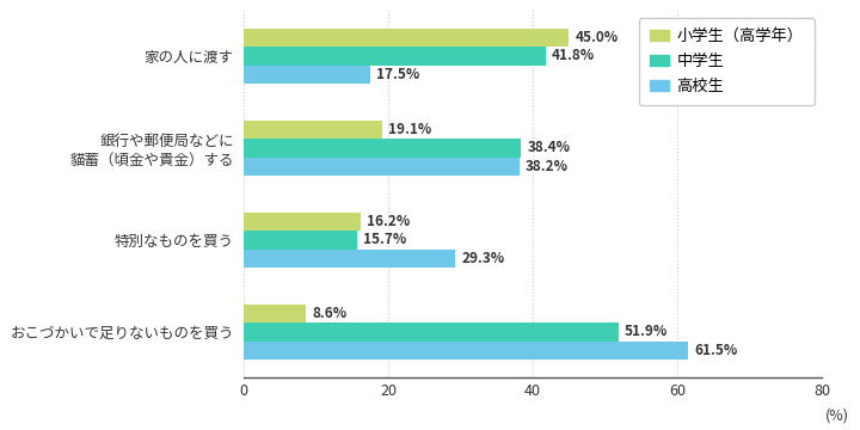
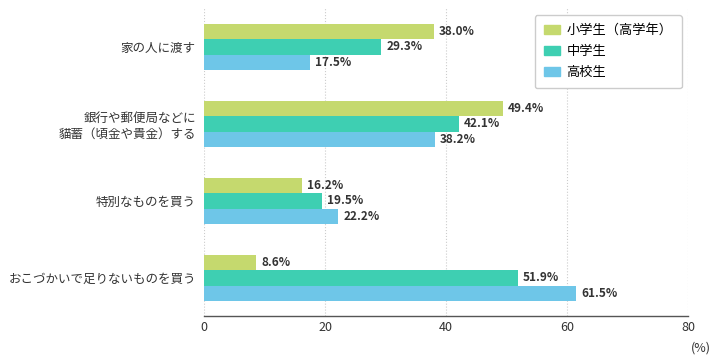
小学生（高学年）/家の人に渡す: 45.0% -> 38.0%
中学生/家の人に渡す: 41.8% -> 29.3%
小学生（高学年）/銀行や郵便局などに 貓蓄（頃金や貴金）する: 19.1% -> 49.4%
中学生/銀行や郵便局などに 貓蓄（頃金や貴金）する: 38.4% -> 42.1%
中学生/特別なものを買う: 15.7% -> 19.5%
高校生/特別なものを買う: 29.3% -> 22.2%
